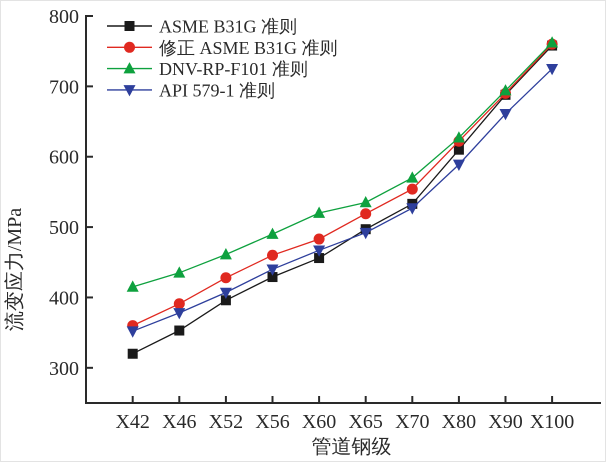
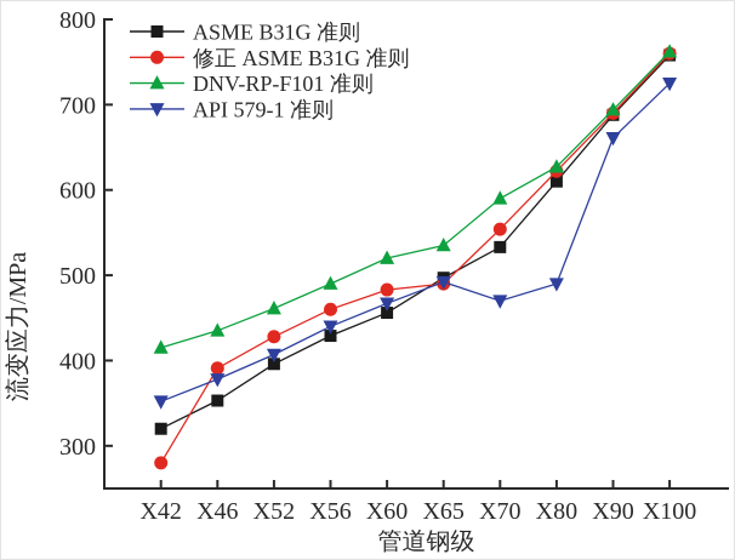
修正 ASME B31G 准则/X42: 360 -> 280
修正 ASME B31G 准则/X65: 520 -> 490
DNV-RP-F101 准则/X70: 570 -> 590
API 579-1 准则/X70: 530 -> 470
API 579-1 准则/X80: 590 -> 490
